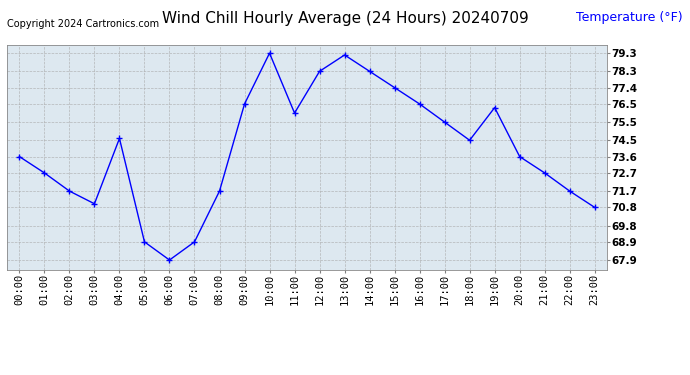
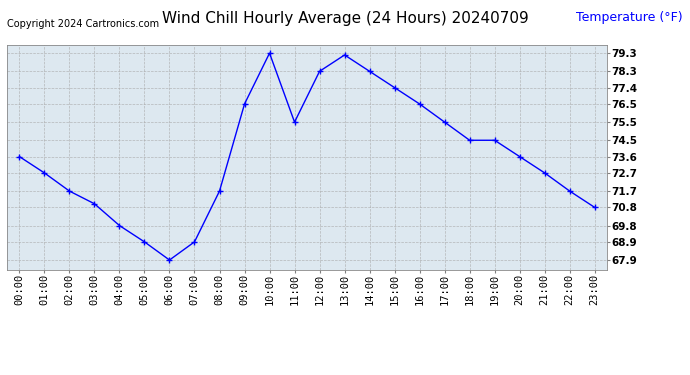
04:00: 74.6 -> 69.8
11:00: 76.0 -> 75.5
19:00: 76.3 -> 74.5
